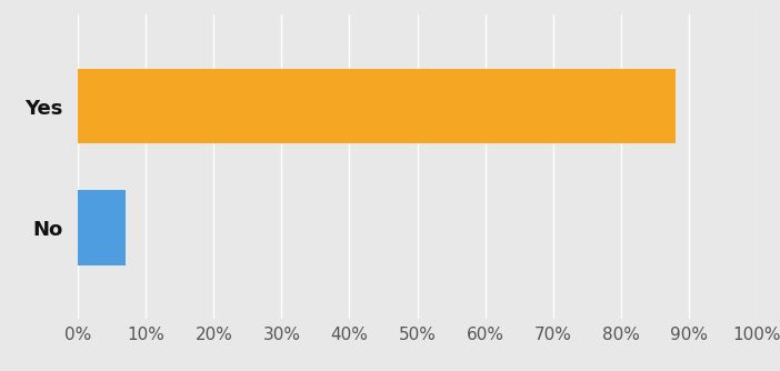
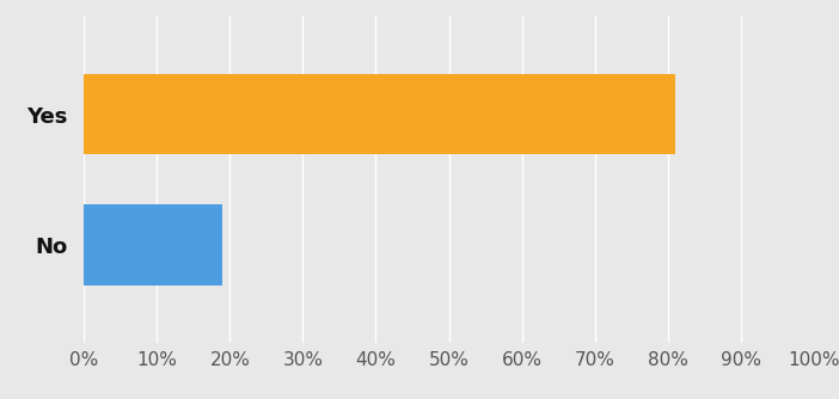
Yes: 88% -> 81%
No: 7% -> 19%
